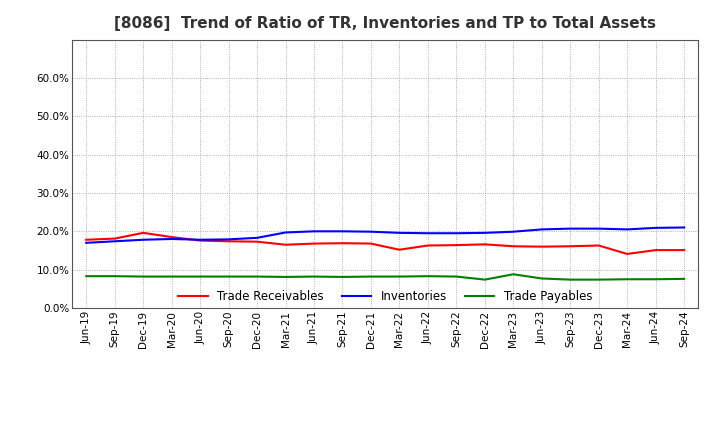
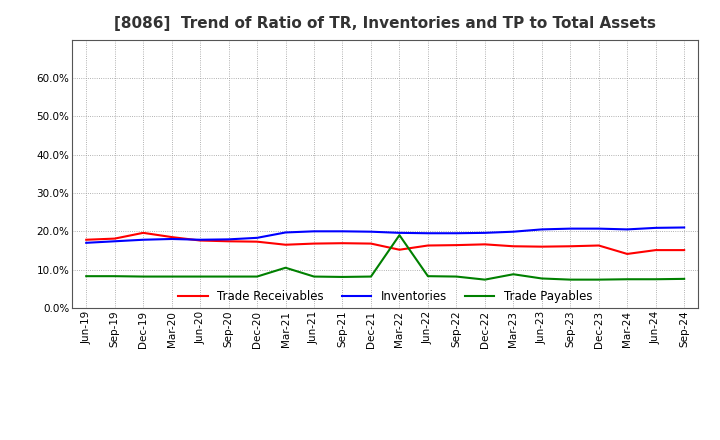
Trade Payables/Mar-21: 8.1% -> 10.5%
Trade Payables/Mar-22: 8.2% -> 19.0%
